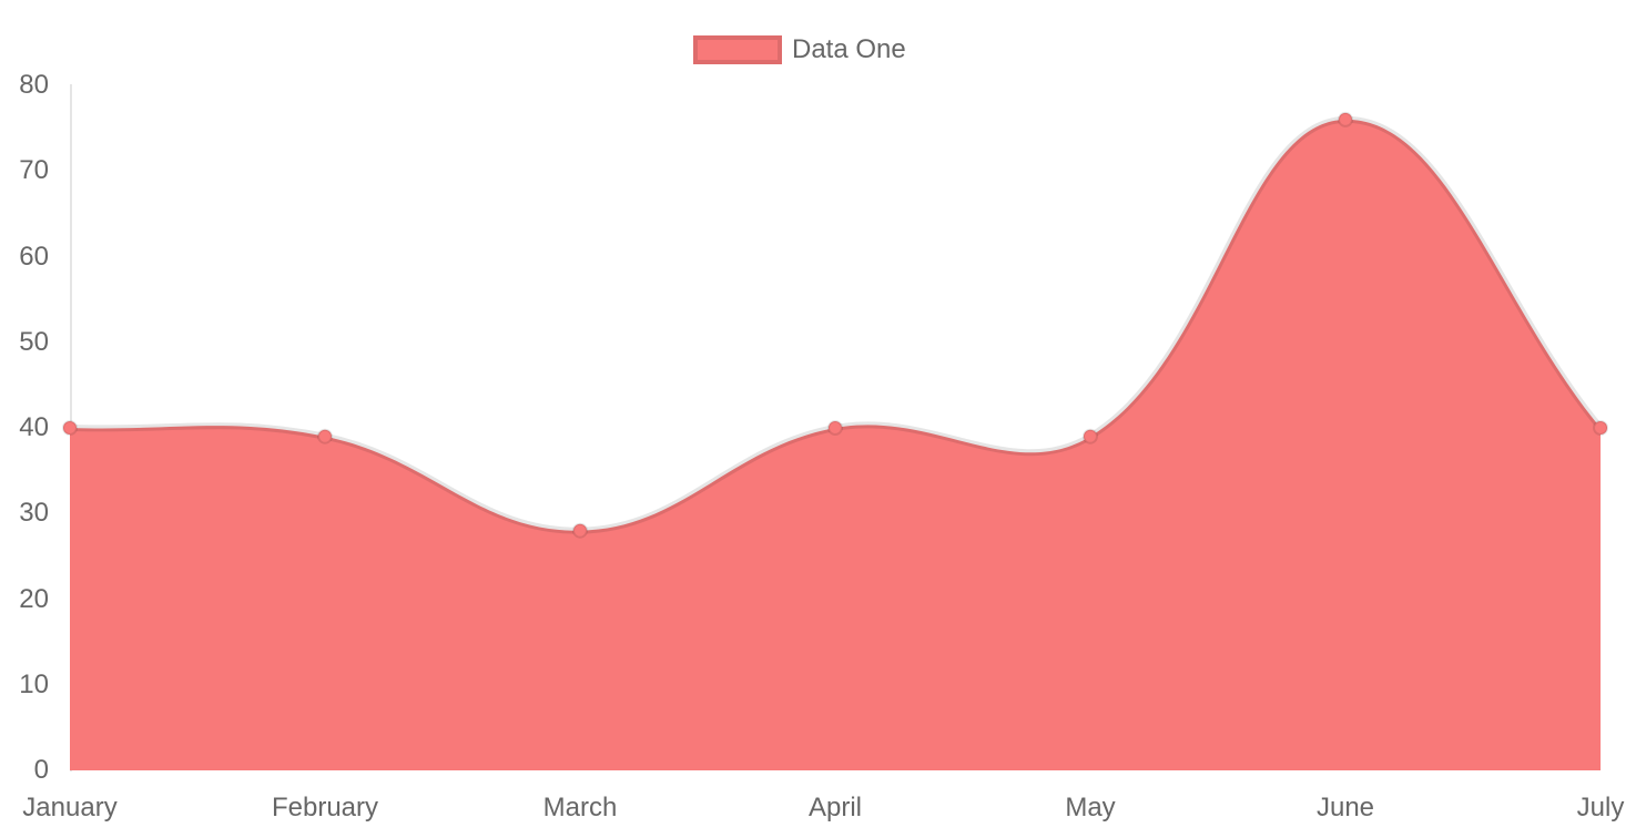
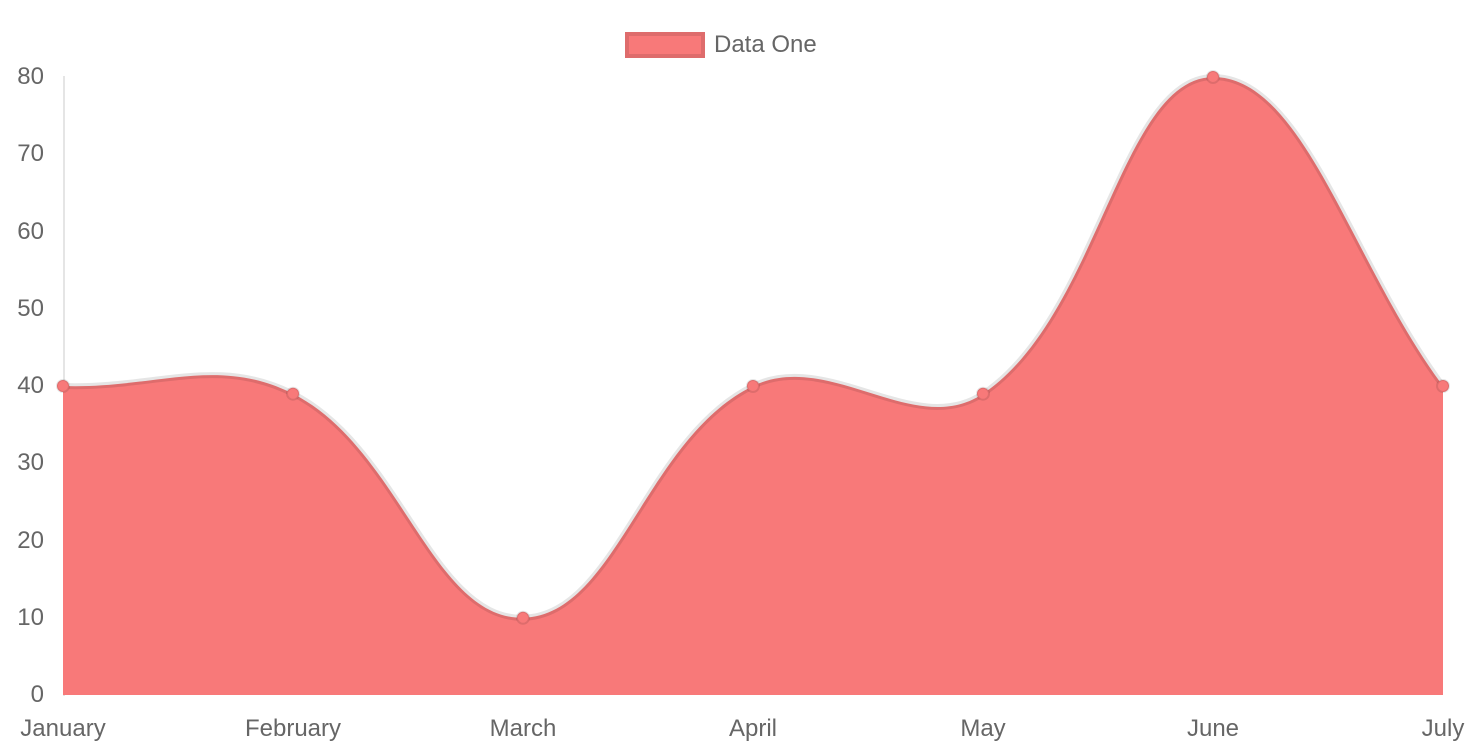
March: 28 -> 10
June: 76 -> 80
